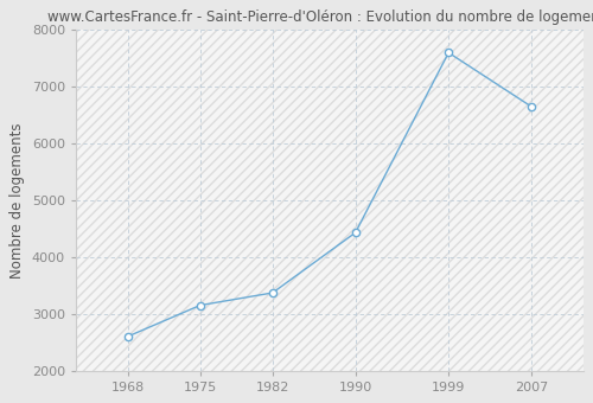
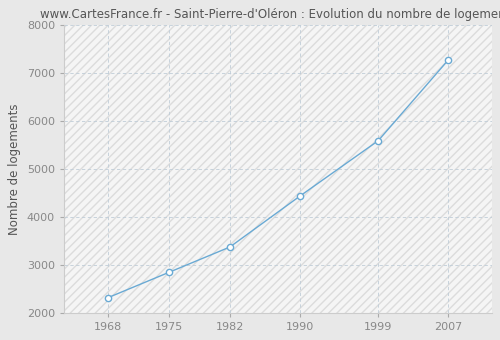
1968: 2600 -> 2310
1975: 3150 -> 2840
1999: 7600 -> 5590
2007: 6650 -> 7270
